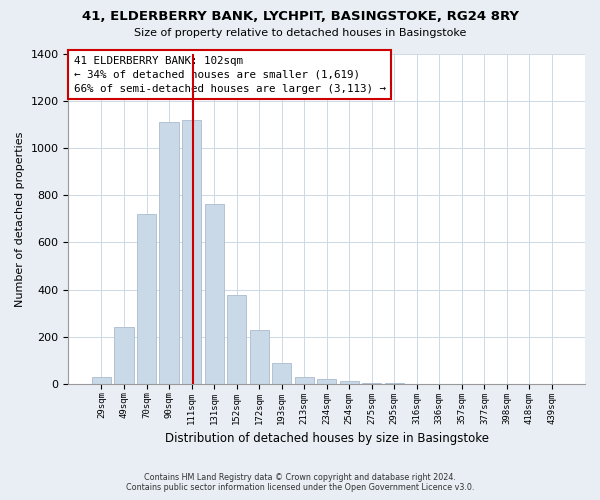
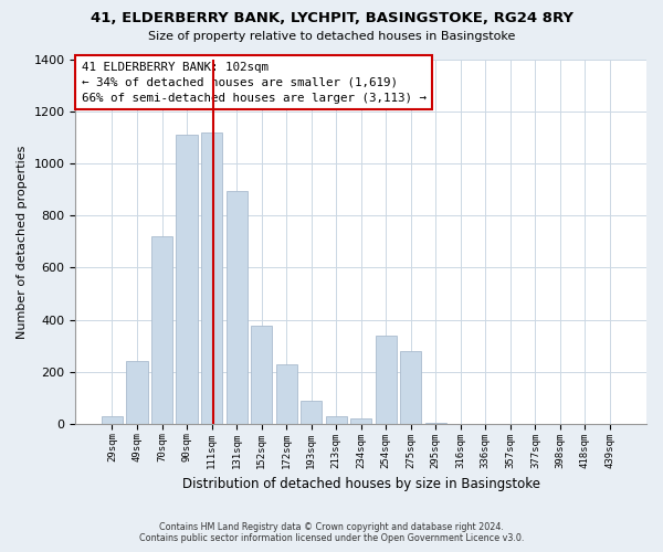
131sqm: 762 -> 895
254sqm: 12 -> 340
275sqm: 5 -> 280
